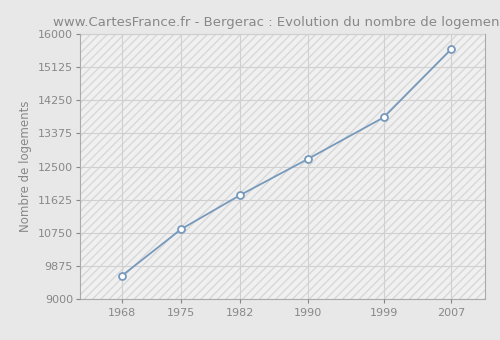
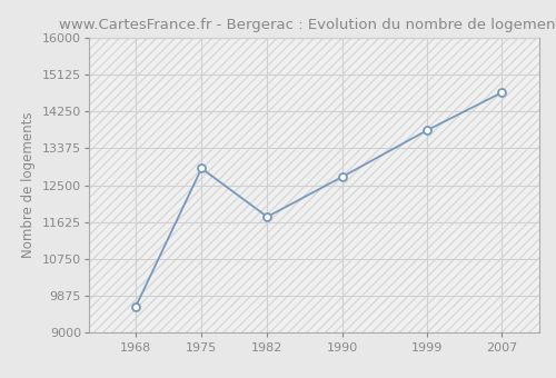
1975: 10850 -> 12900
2007: 15600 -> 14700
